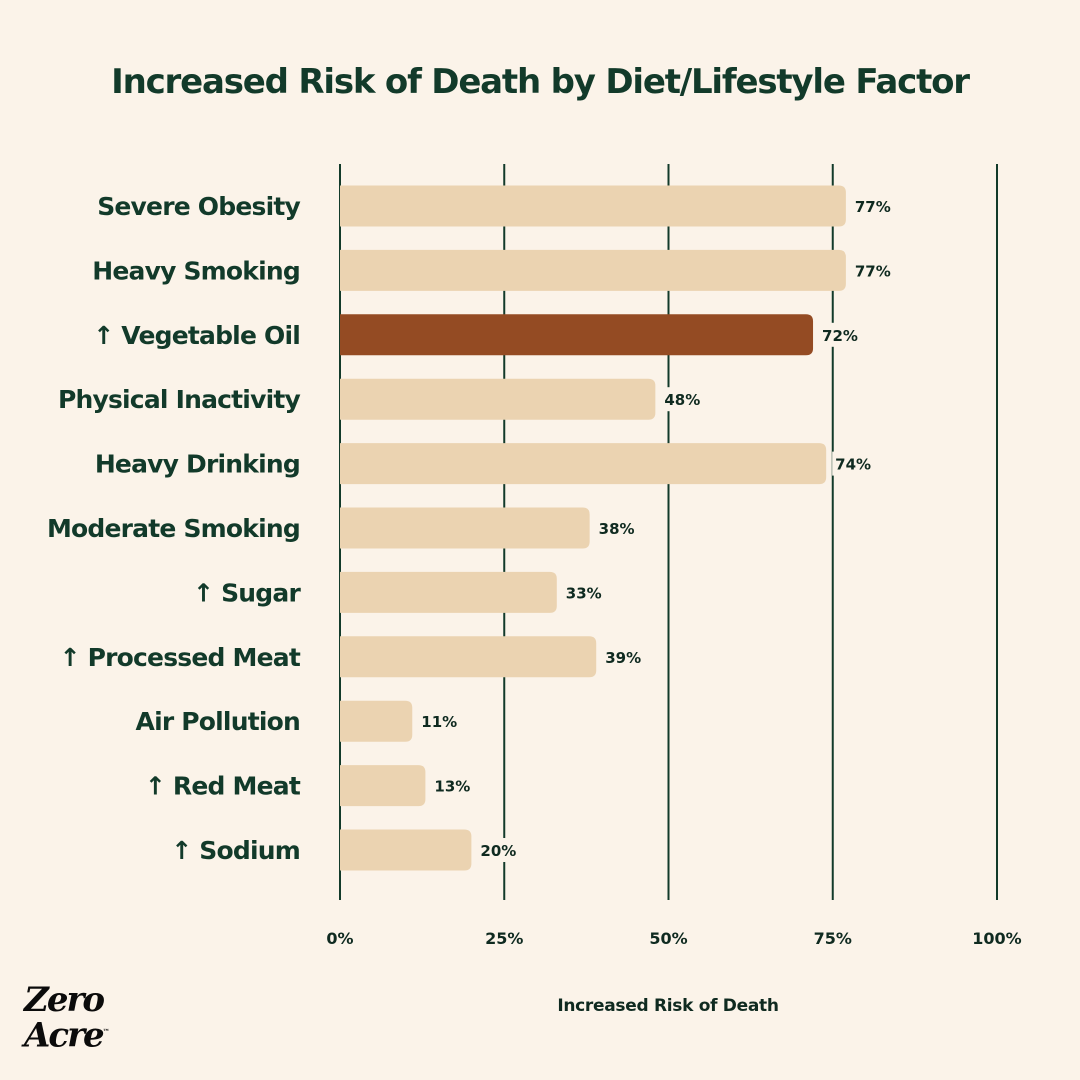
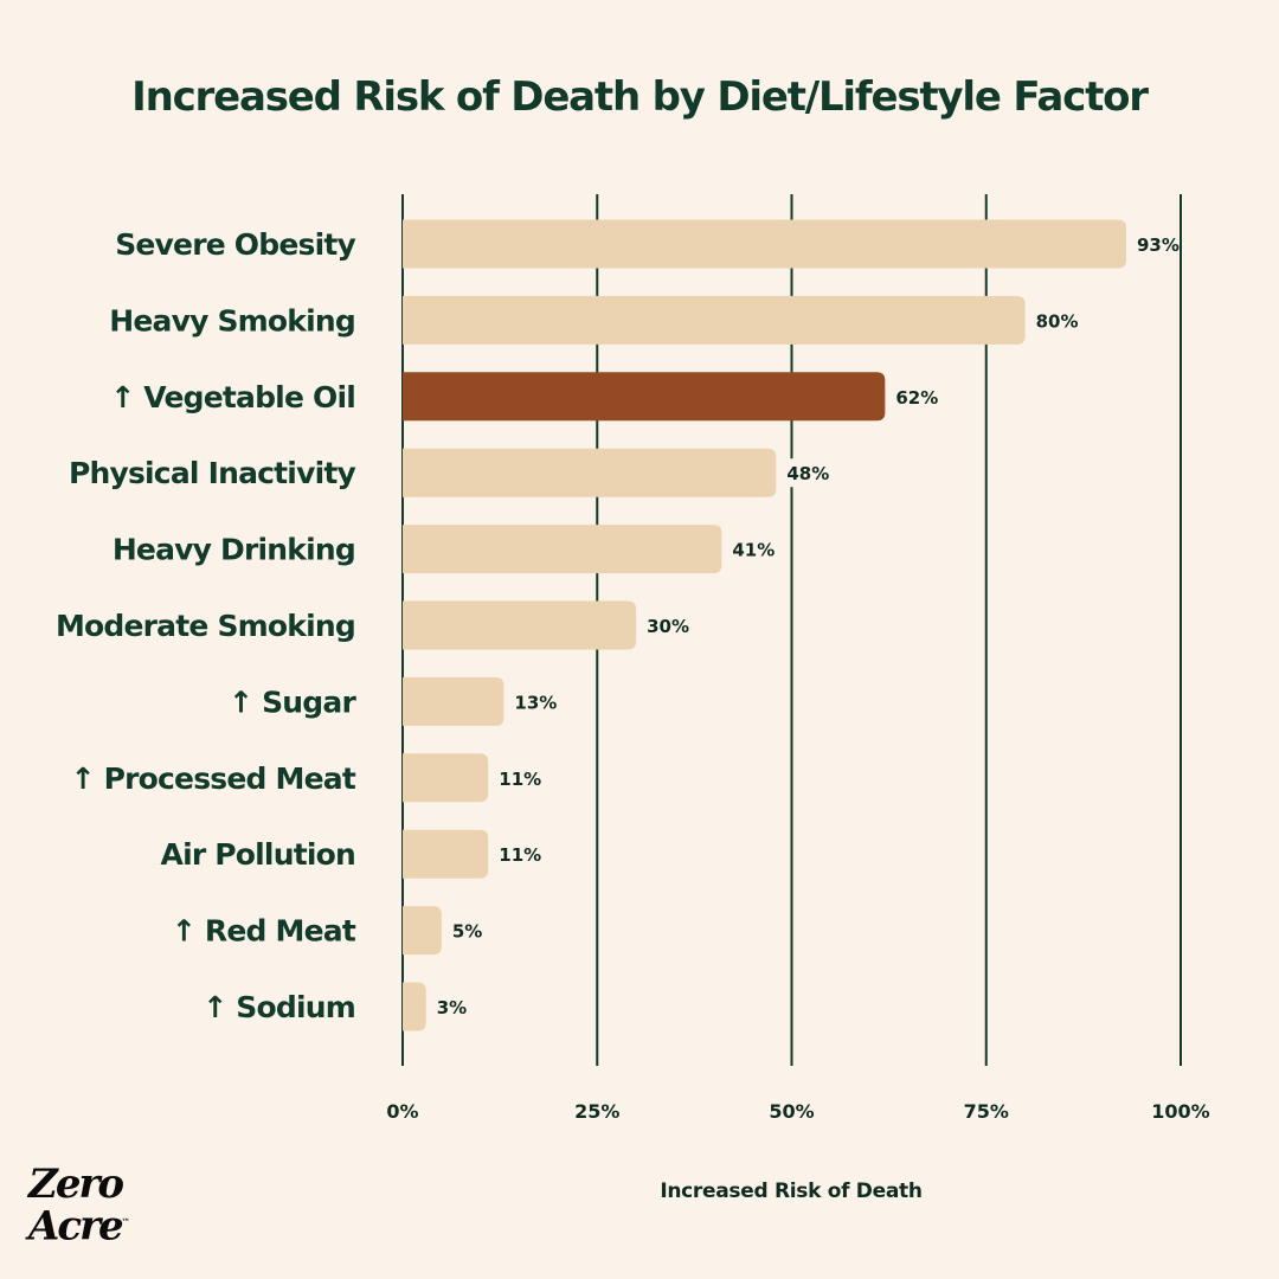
Severe Obesity: 77% -> 93%
Heavy Smoking: 77% -> 80%
↑ Vegetable Oil: 72% -> 62%
Heavy Drinking: 74% -> 41%
Moderate Smoking: 38% -> 30%
↑ Sugar: 33% -> 13%
↑ Processed Meat: 39% -> 11%
↑ Red Meat: 13% -> 5%
↑ Sodium: 20% -> 3%
